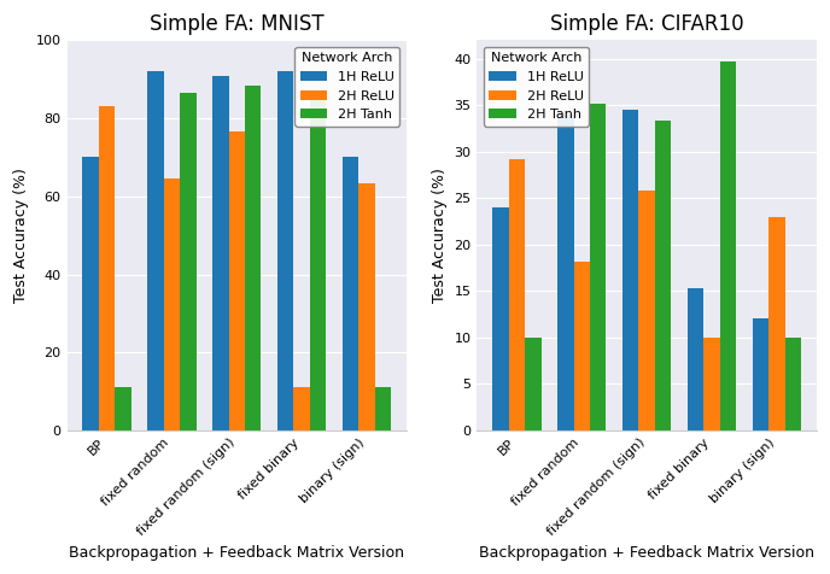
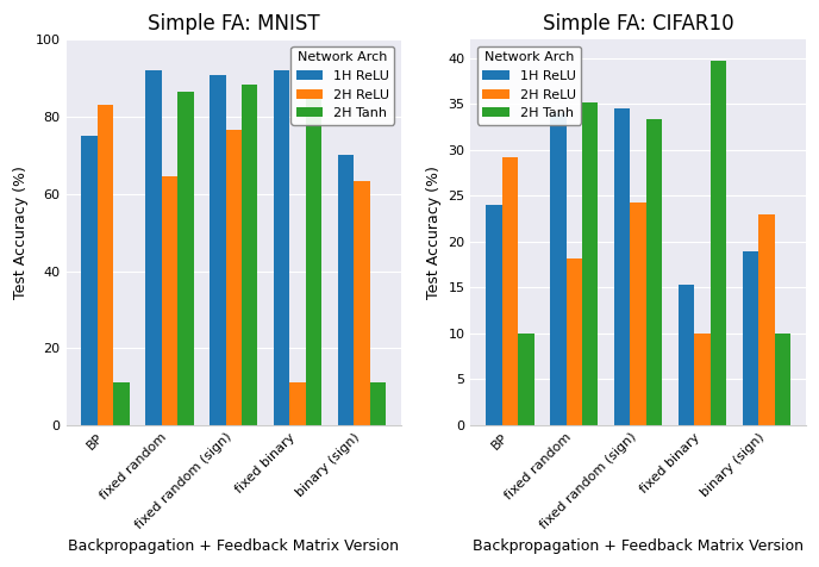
Simple FA: MNIST/1H ReLU/BP: 70 -> 75
Simple FA: CIFAR10/2H ReLU/fixed random (sign): 25.8 -> 24.3
Simple FA: CIFAR10/1H ReLU/binary (sign): 12.0 -> 19.0
